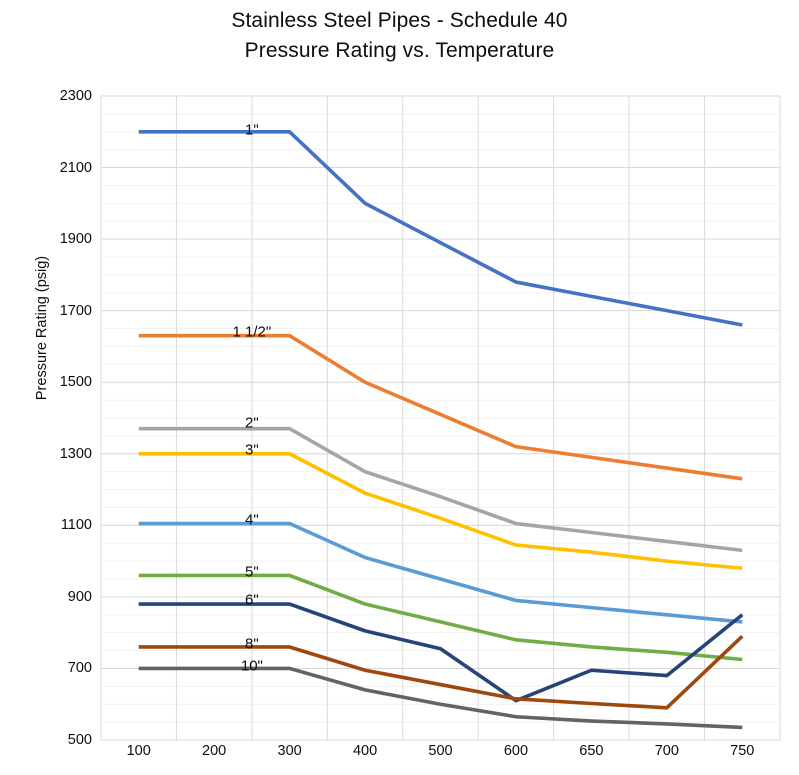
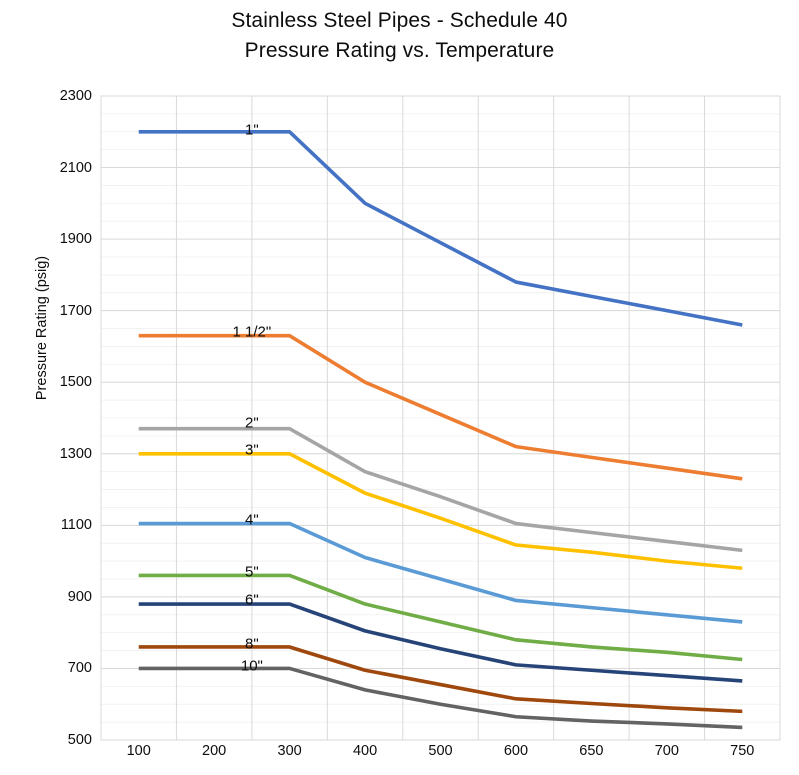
6"/600: 610 -> 710
6"/750: 850 -> 660
8"/750: 790 -> 580
